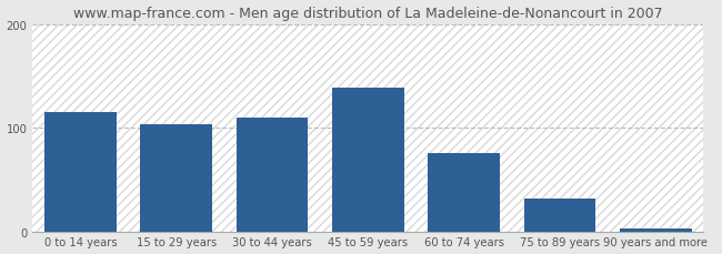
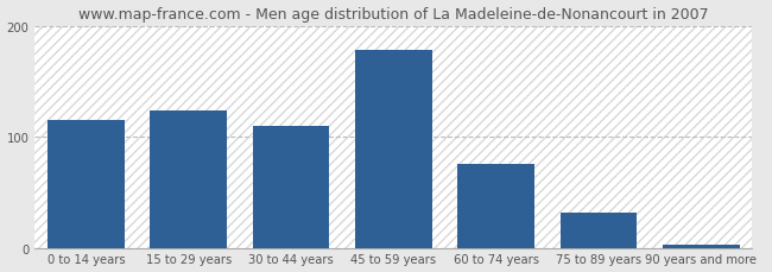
15 to 29 years: 103 -> 124
45 to 59 years: 138 -> 178
